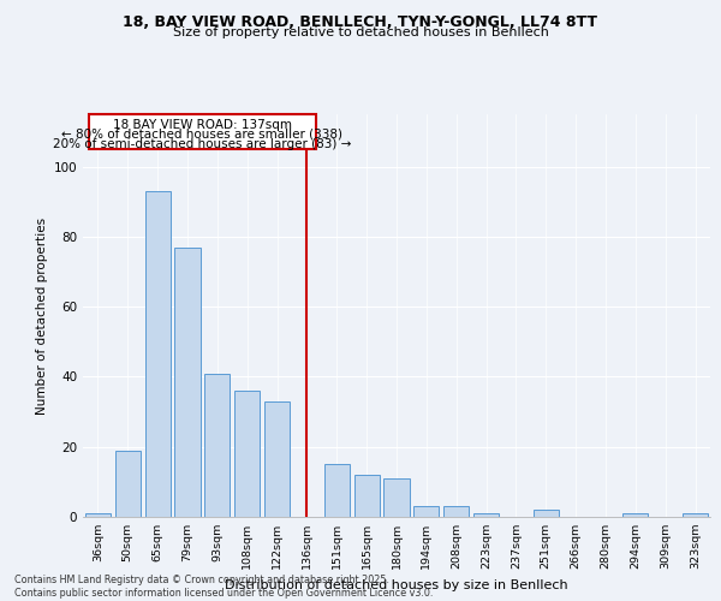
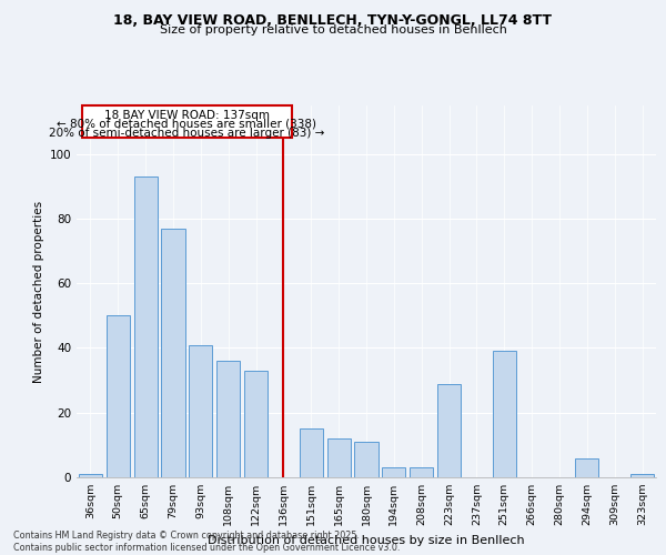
50sqm: 19 -> 50
223sqm: 1 -> 29
251sqm: 2 -> 39
294sqm: 1 -> 6
